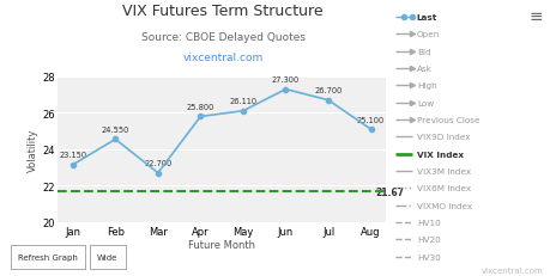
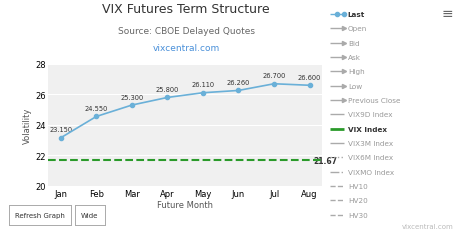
Mar: 22.7 -> 25.3
Jun: 27.3 -> 26.3
Aug: 25.1 -> 26.6
